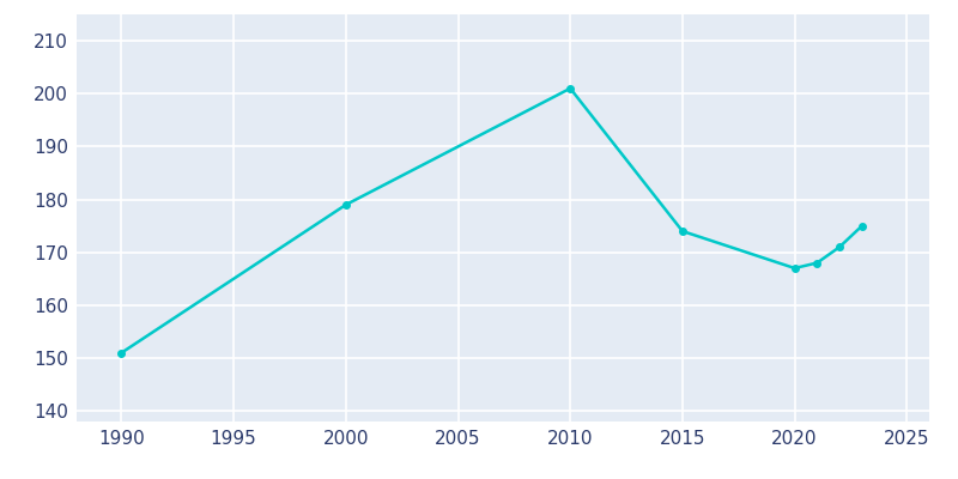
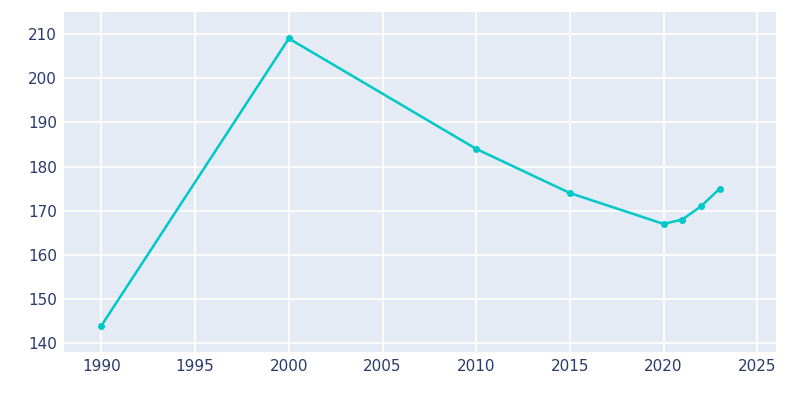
1990: 151 -> 144
2000: 179 -> 209
2010: 201 -> 184
